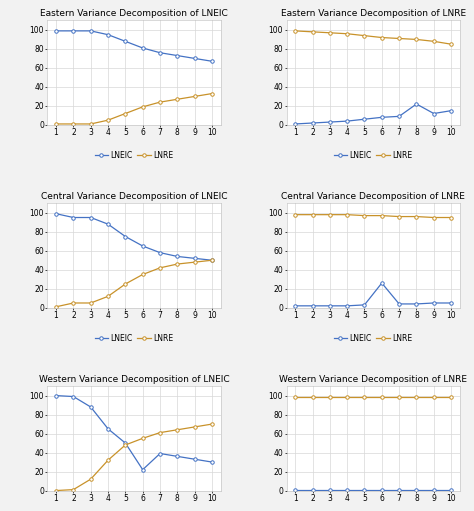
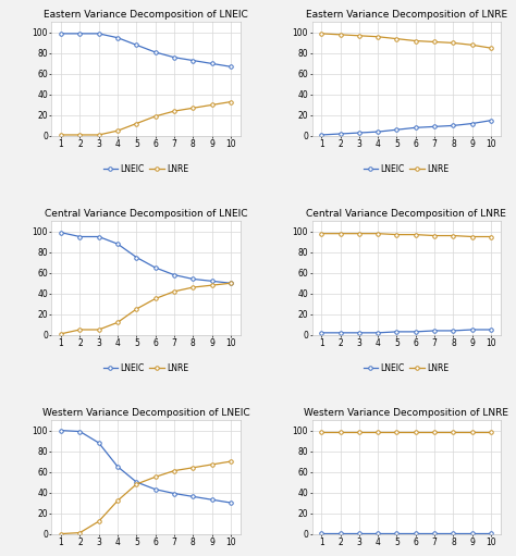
Eastern Variance Decomposition of LNRE/LNEIC/8: 22 -> 10
Central Variance Decomposition of LNRE/LNEIC/6: 26 -> 3
Western Variance Decomposition of LNEIC/LNEIC/6: 22 -> 43
